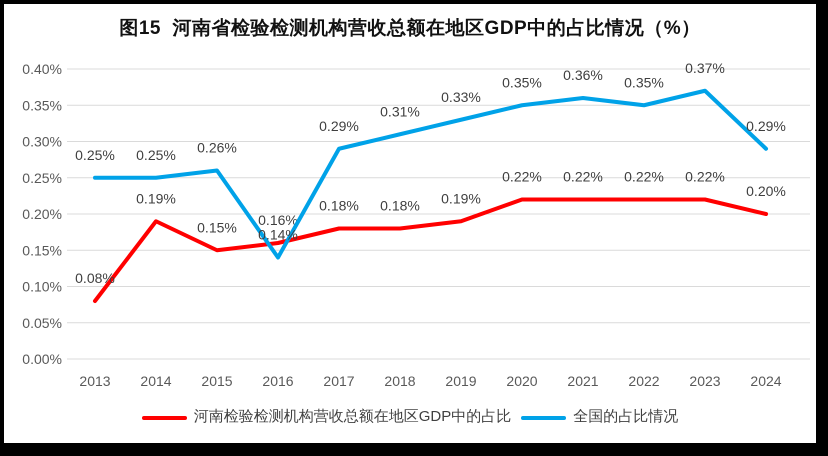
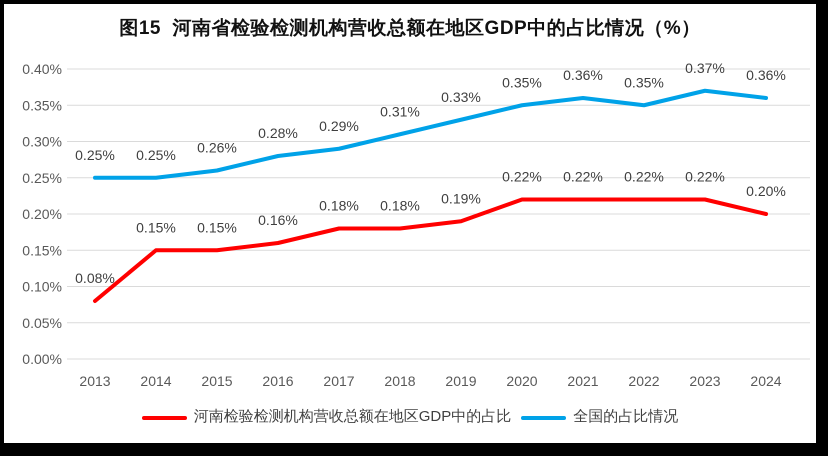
河南检验检测机构营收总额在地区GDP中的占比/2014: 0.19% -> 0.15%
全国的占比情况/2016: 0.14% -> 0.28%
全国的占比情况/2024: 0.29% -> 0.36%
